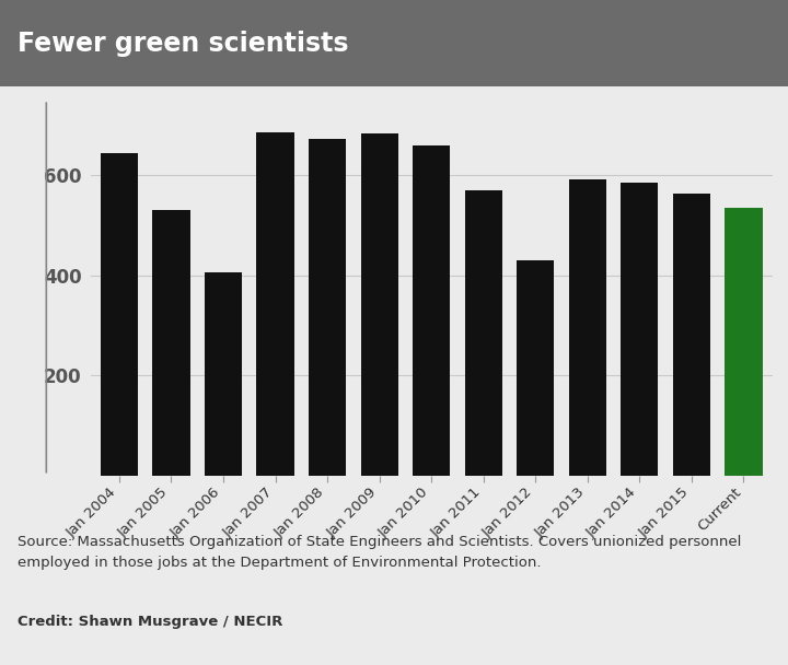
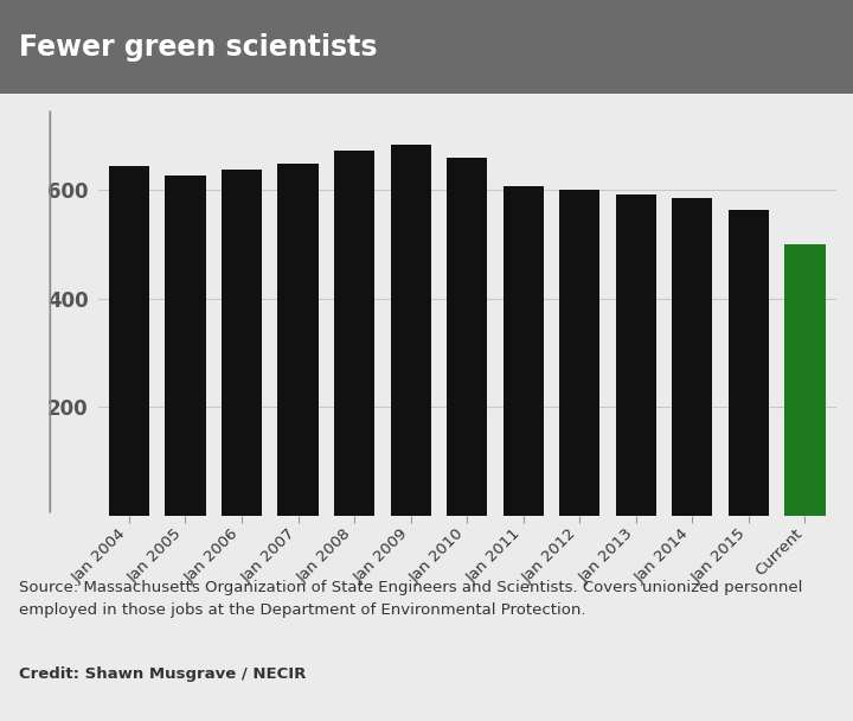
Jan 2005: 530 -> 625
Jan 2006: 405 -> 637
Jan 2007: 685 -> 648
Jan 2011: 570 -> 606
Jan 2012: 430 -> 600
Current: 535 -> 500
